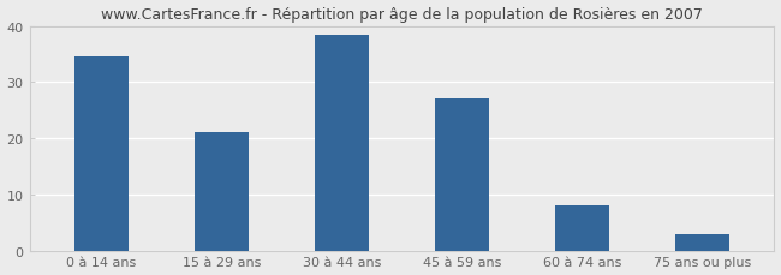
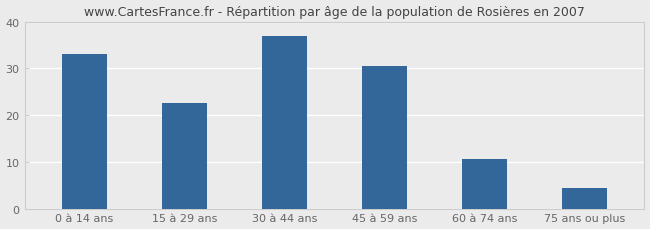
0 à 14 ans: 34.5 -> 33.0
15 à 29 ans: 21.0 -> 22.5
30 à 44 ans: 38.5 -> 37.0
45 à 59 ans: 27.0 -> 30.5
60 à 74 ans: 8.0 -> 10.5
75 ans ou plus: 3.0 -> 4.5
